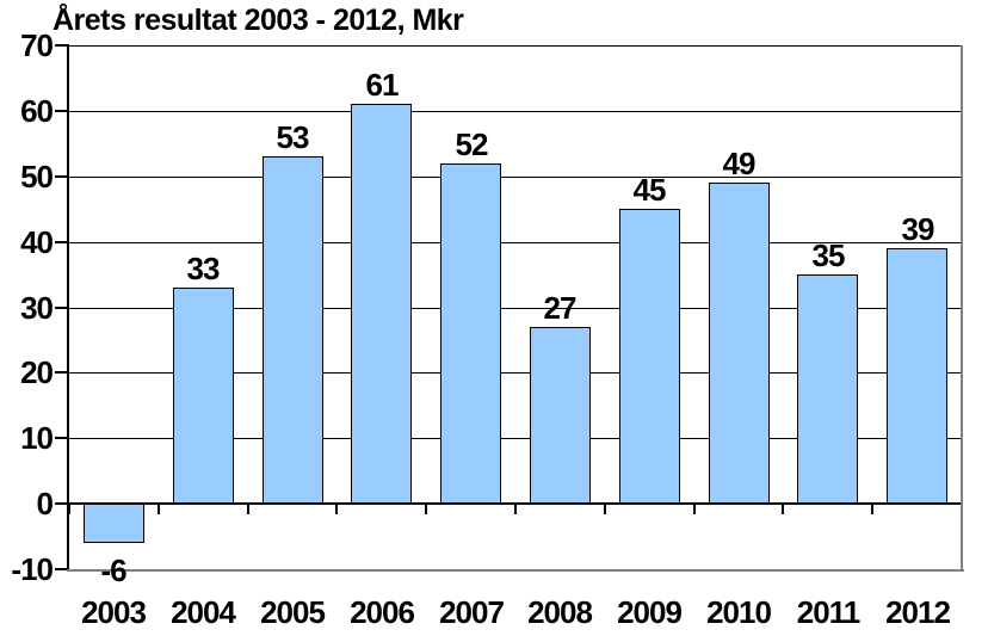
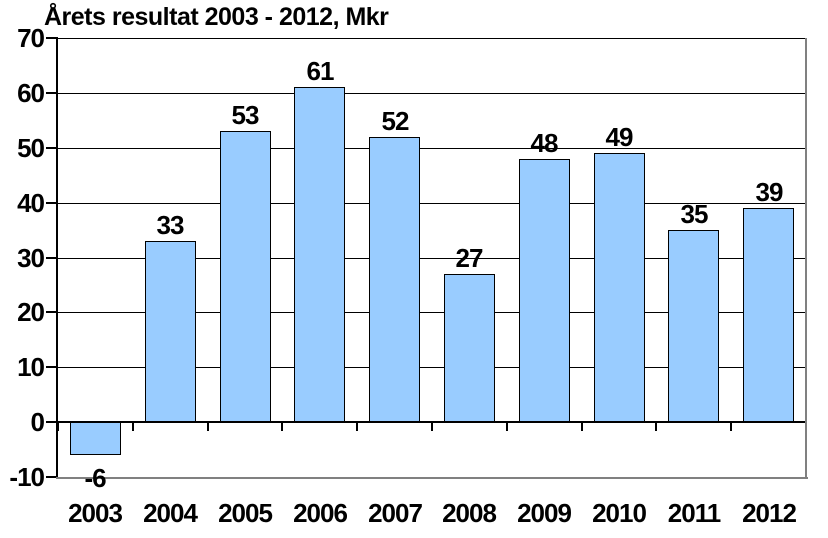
2009: 45 -> 48
